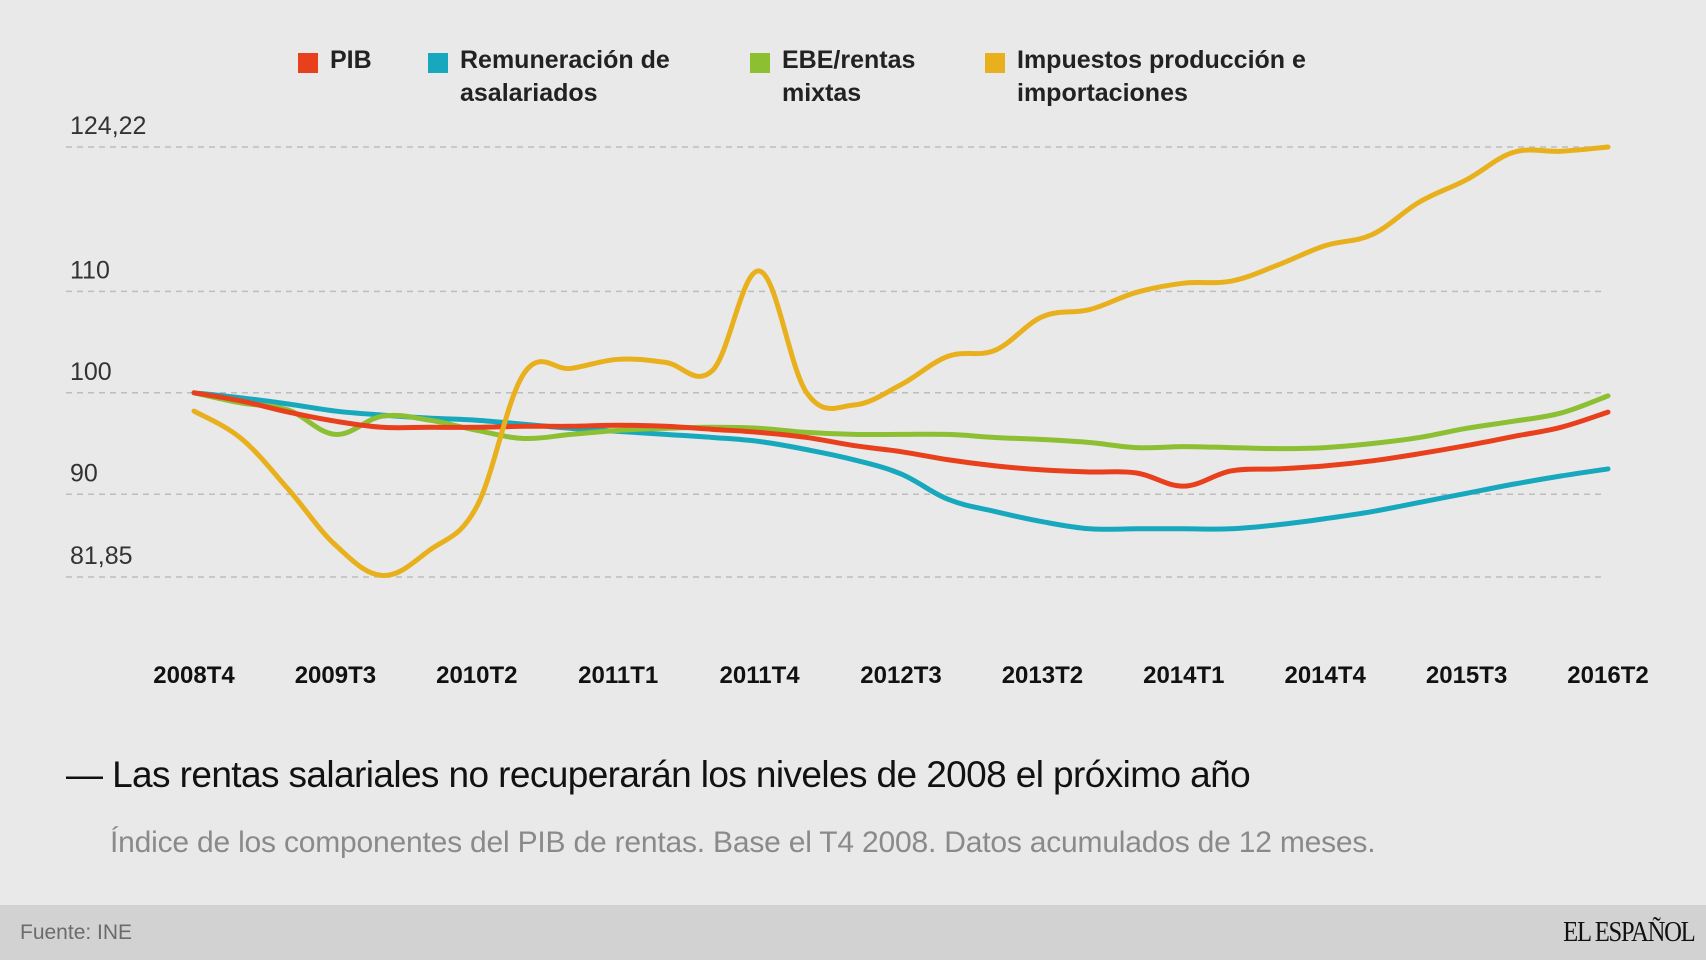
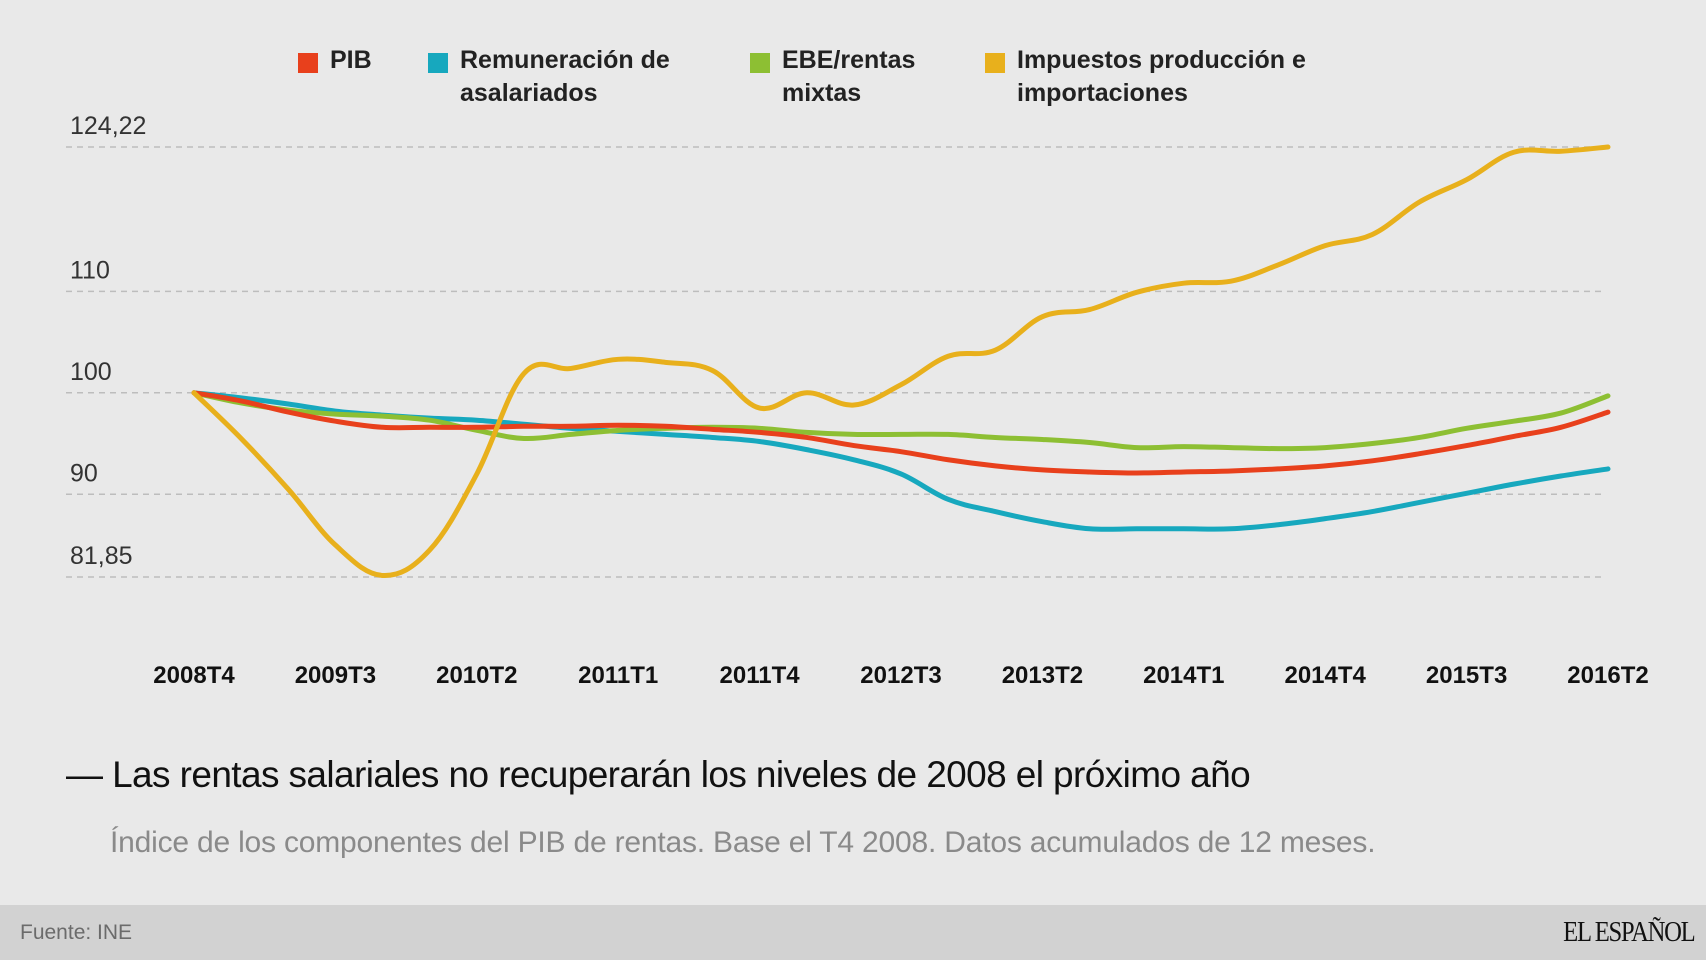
Impuestos producción e importaciones/2008T4: 98.2 -> 100.0
EBE/rentas mixtas/2009T3: 95.9 -> 97.9
Impuestos producción e importaciones/2010T2: 88.8 -> 92.0
Impuestos producción e importaciones/2011T4: 112.0 -> 98.5
PIB/2014T1: 90.8 -> 92.2
